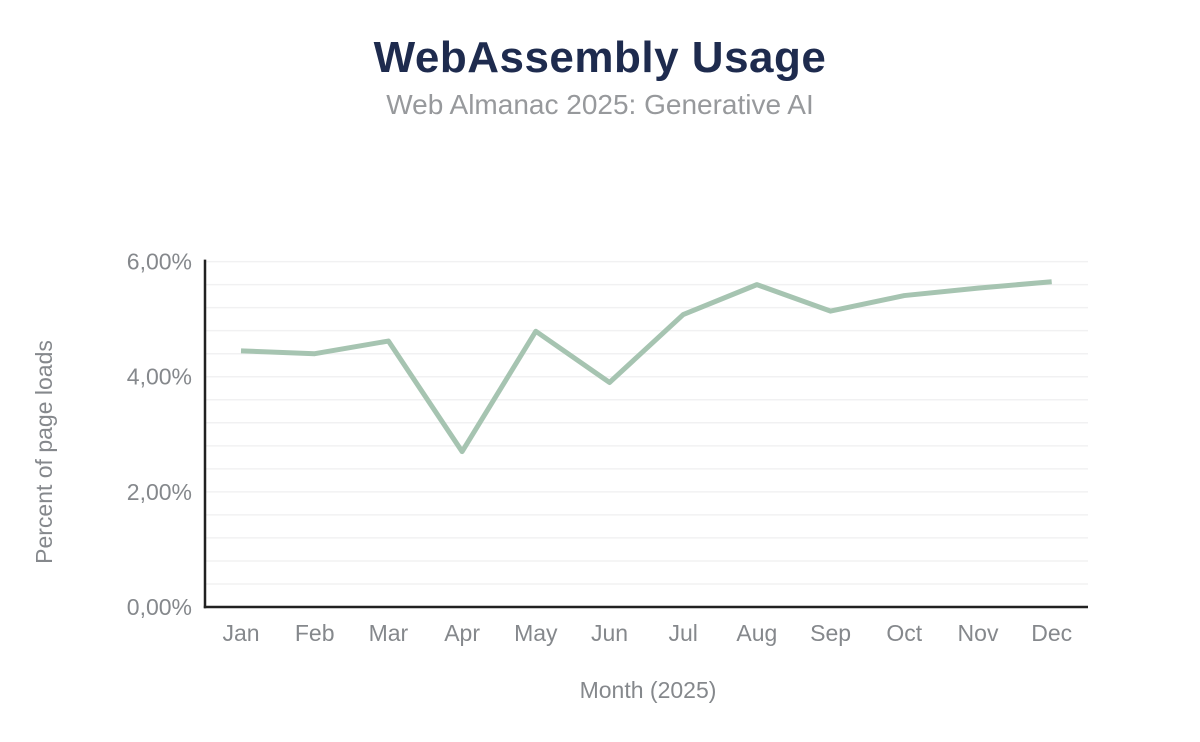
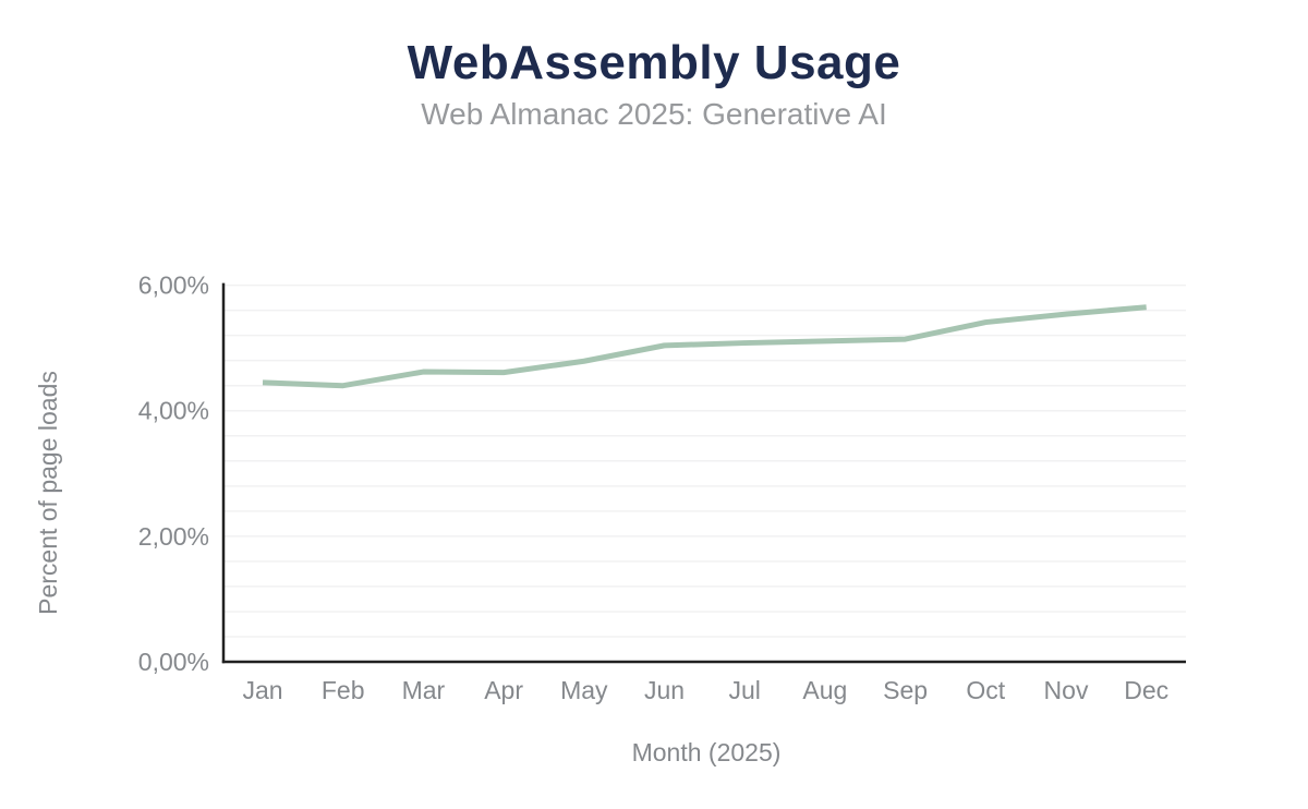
Apr: 2,7% -> 4,6%
Jun: 3,9% -> 5,0%
Aug: 5,6% -> 5,1%
